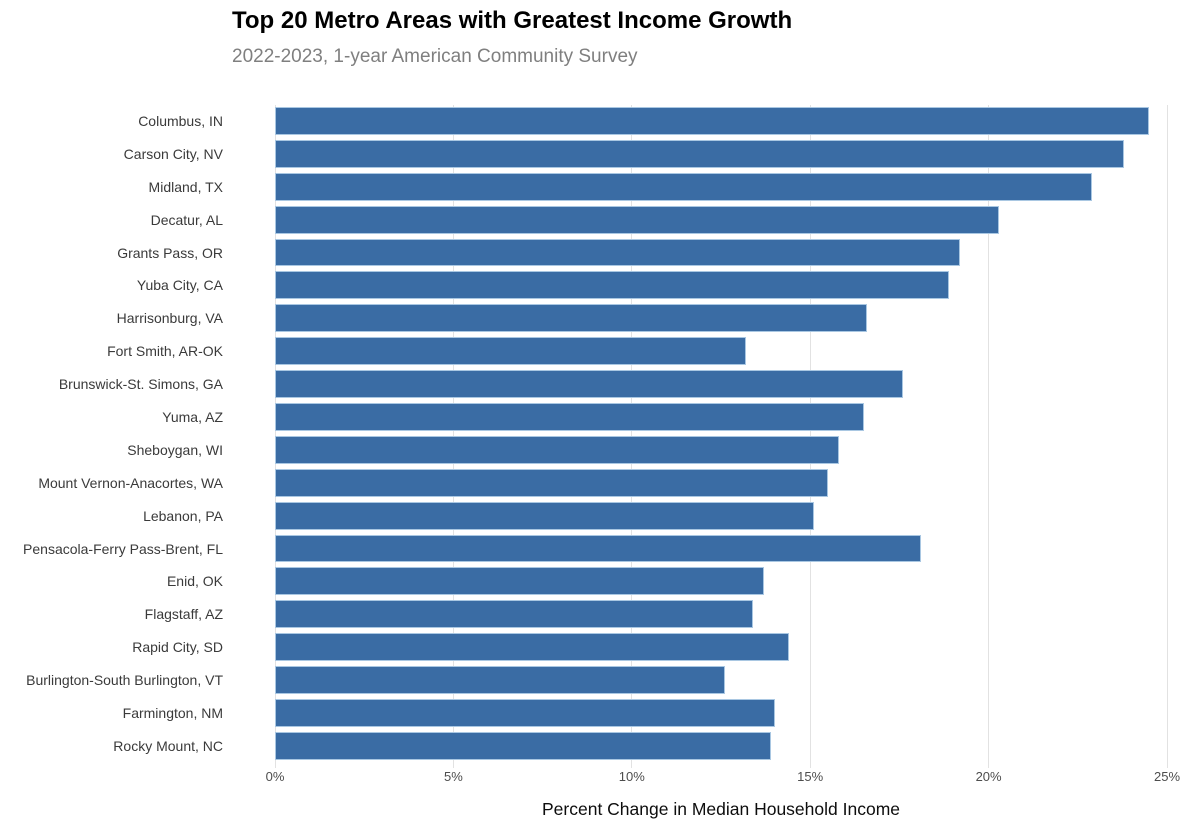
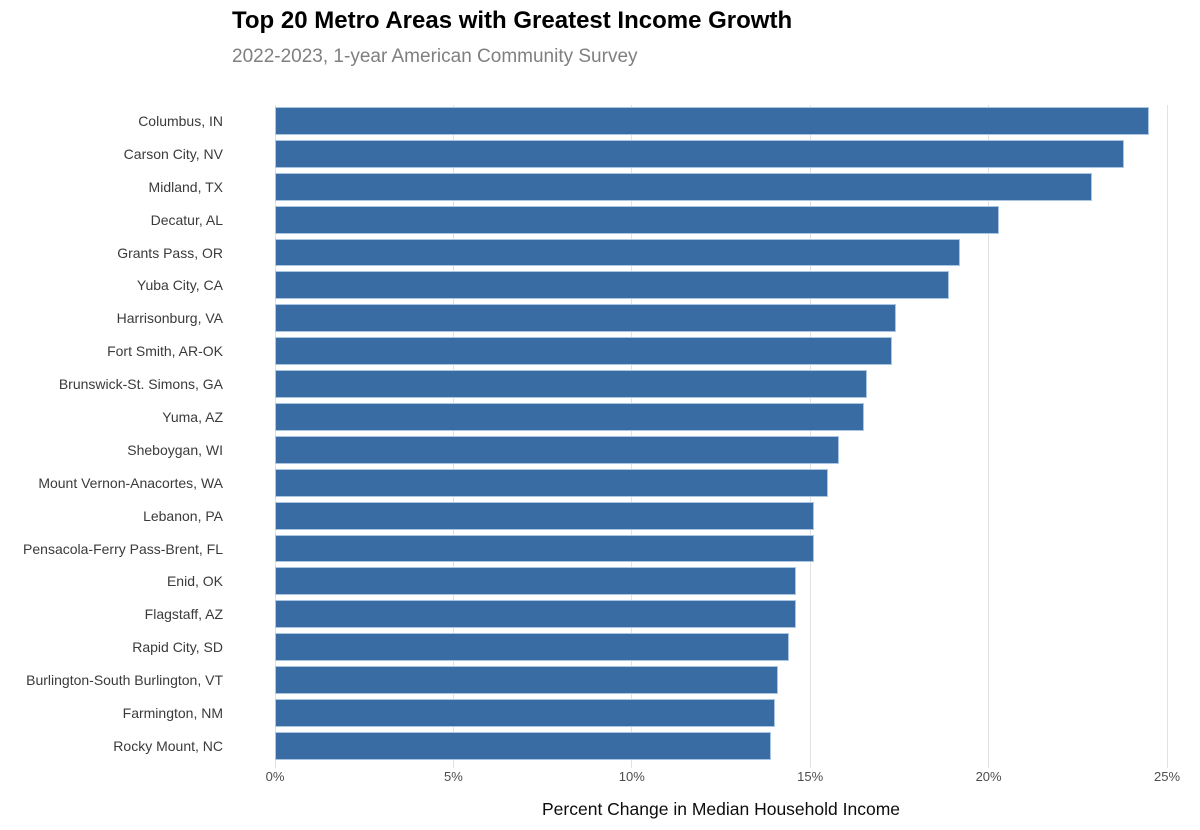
Harrisonburg, VA: 16.6% -> 17.4%
Fort Smith, AR-OK: 13.2% -> 17.3%
Brunswick-St. Simons, GA: 17.6% -> 16.6%
Pensacola-Ferry Pass-Brent, FL: 18.1% -> 15.1%
Enid, OK: 13.7% -> 14.6%
Flagstaff, AZ: 13.4% -> 14.6%
Burlington-South Burlington, VT: 12.6% -> 14.1%
